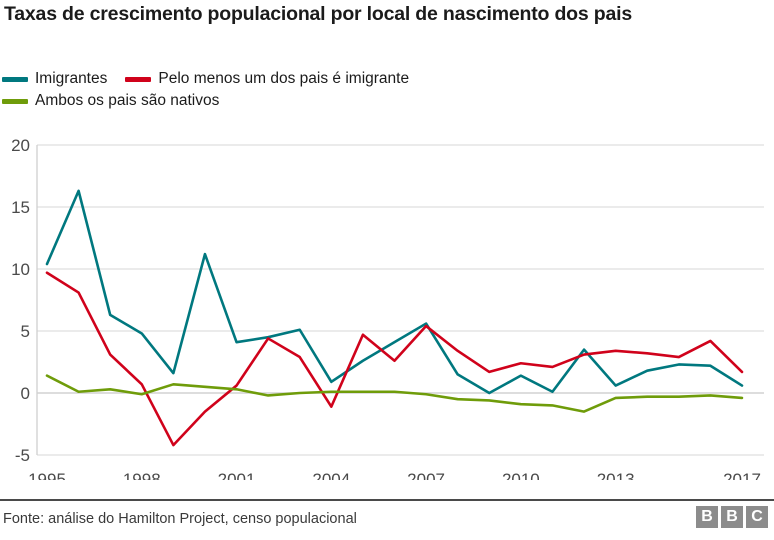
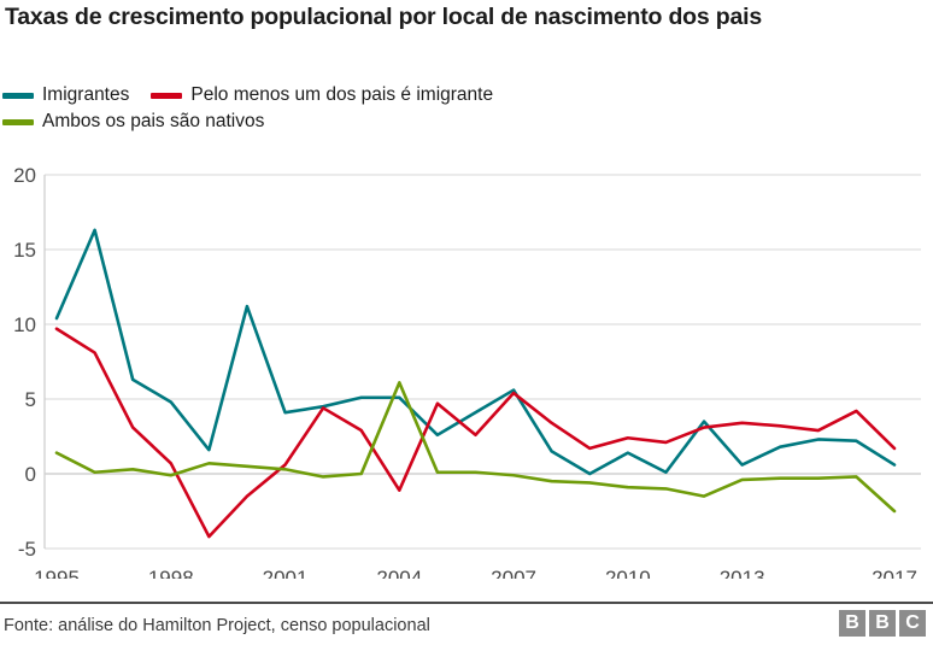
Imigrantes/2004: 0.9 -> 5.1
Ambos os pais são nativos/2004: 0.1 -> 6.1
Ambos os pais são nativos/2017: -0.4 -> -2.5
